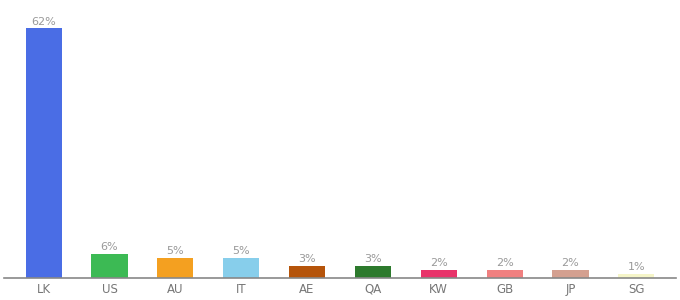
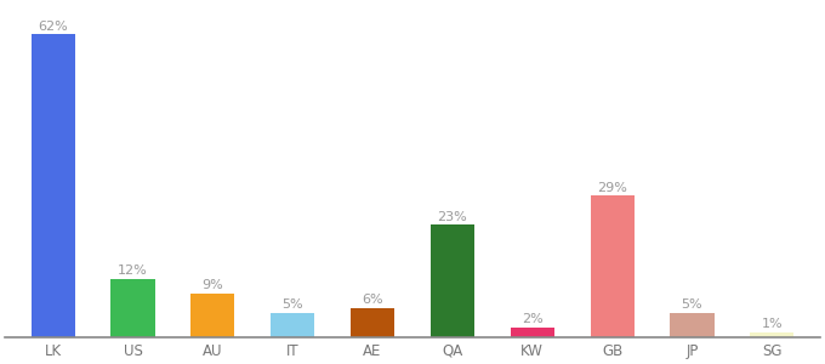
US: 6% -> 12%
AU: 5% -> 9%
AE: 3% -> 6%
QA: 3% -> 23%
GB: 2% -> 29%
JP: 2% -> 5%
